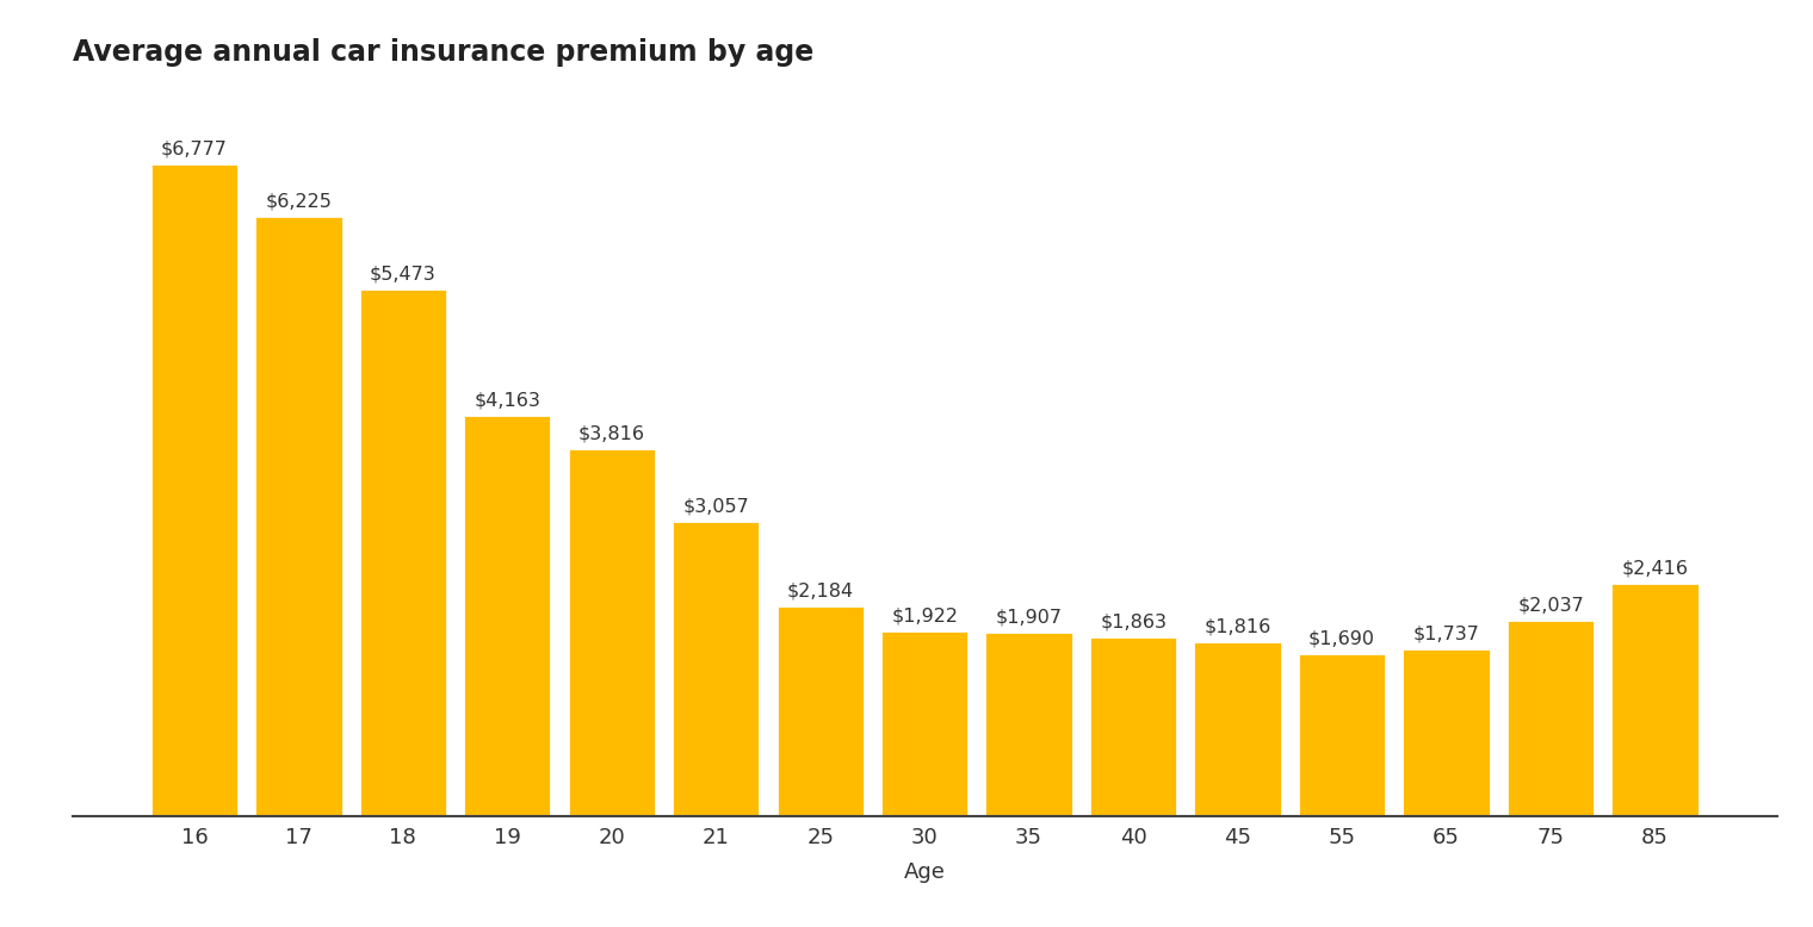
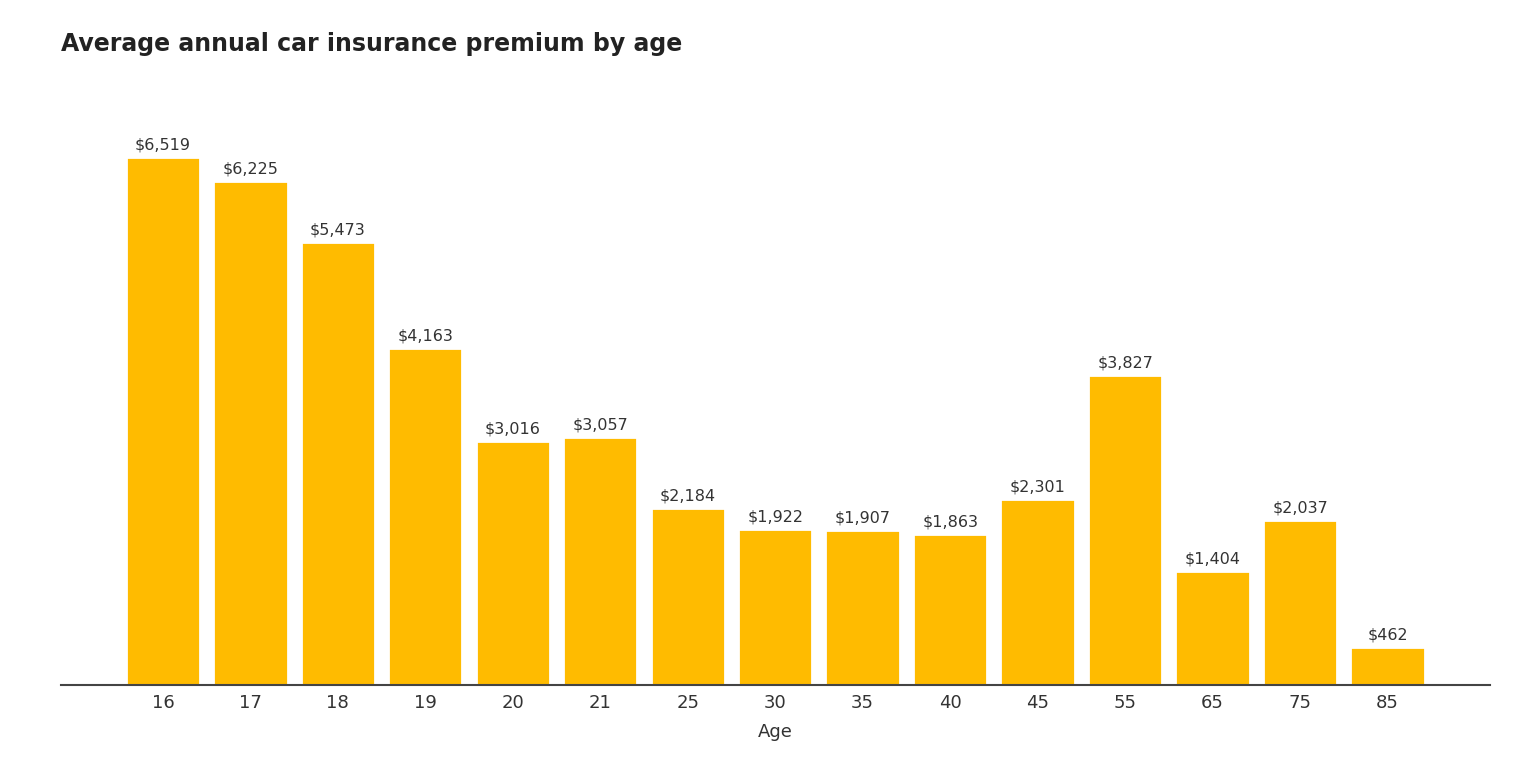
16: $6,777 -> $6,519
20: $3,816 -> $3,016
45: $1,816 -> $2,301
55: $1,690 -> $3,827
65: $1,737 -> $1,404
85: $2,416 -> $462
